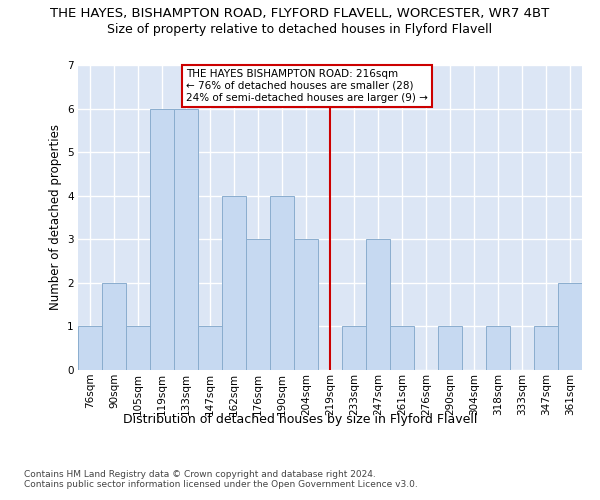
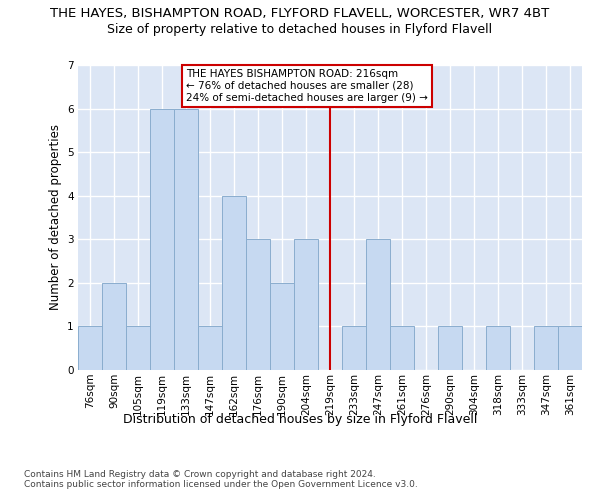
190sqm: 4 -> 2
361sqm: 2 -> 1
